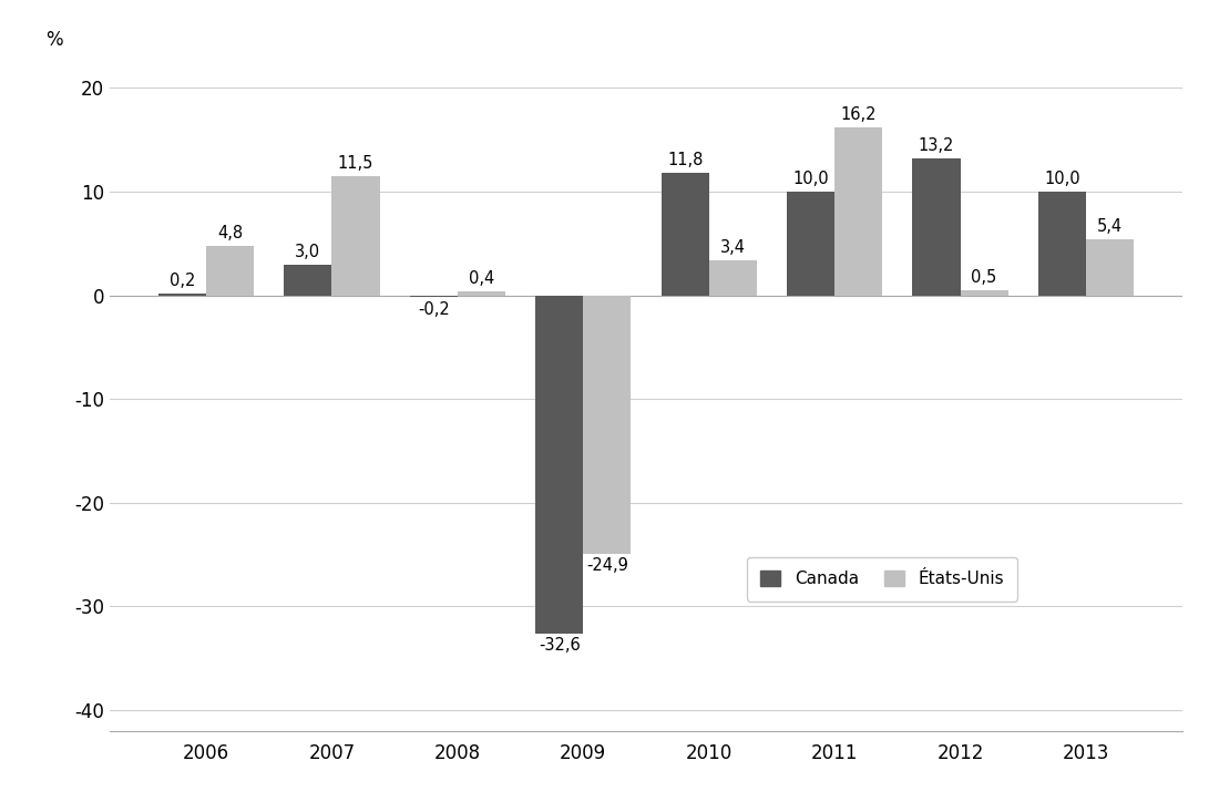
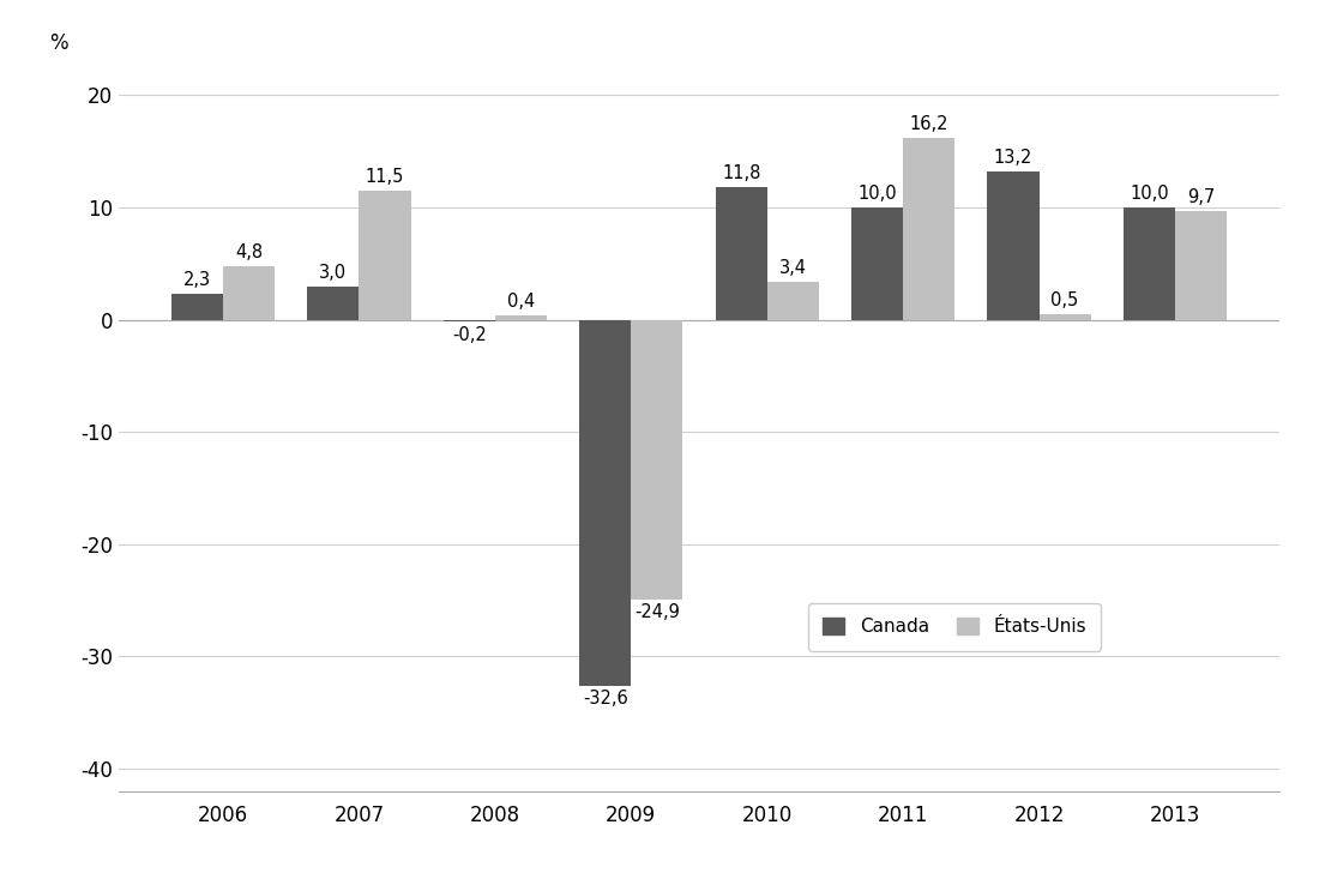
Canada/2006: 0,2 -> 2,3
États-Unis/2013: 5,4 -> 9,7
